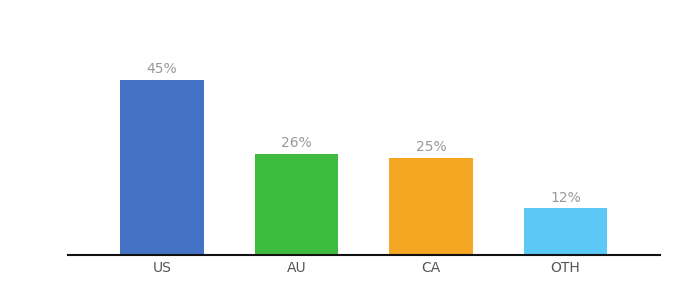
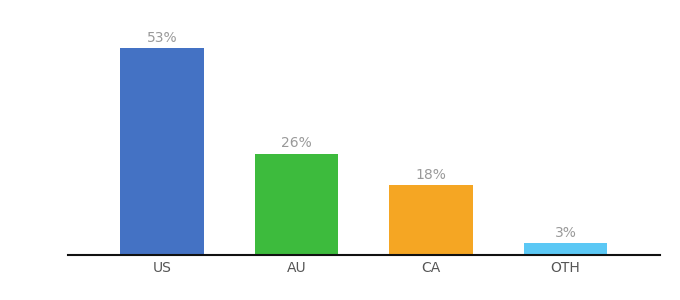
US: 45% -> 53%
CA: 25% -> 18%
OTH: 12% -> 3%
